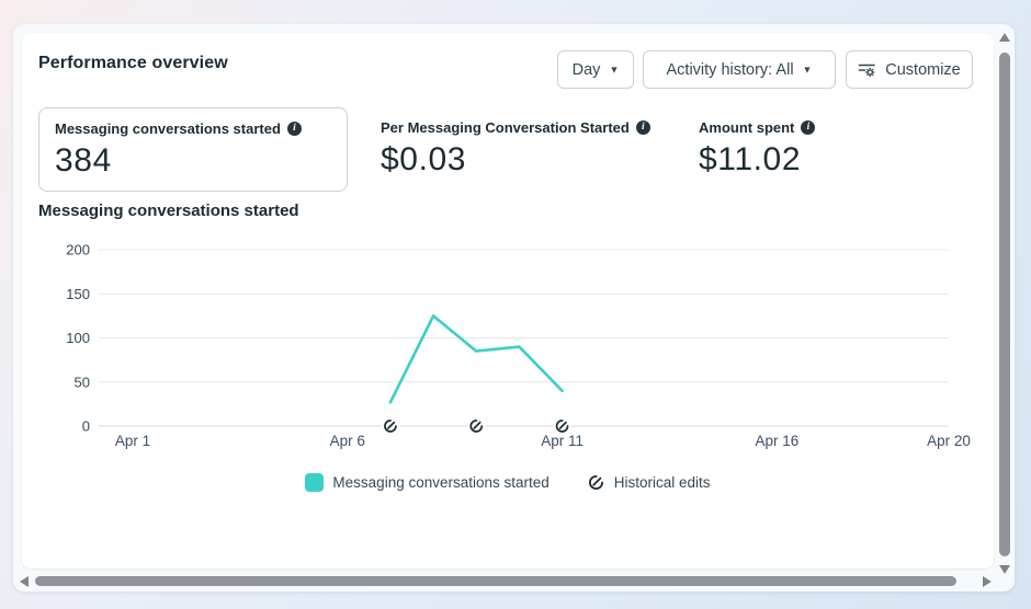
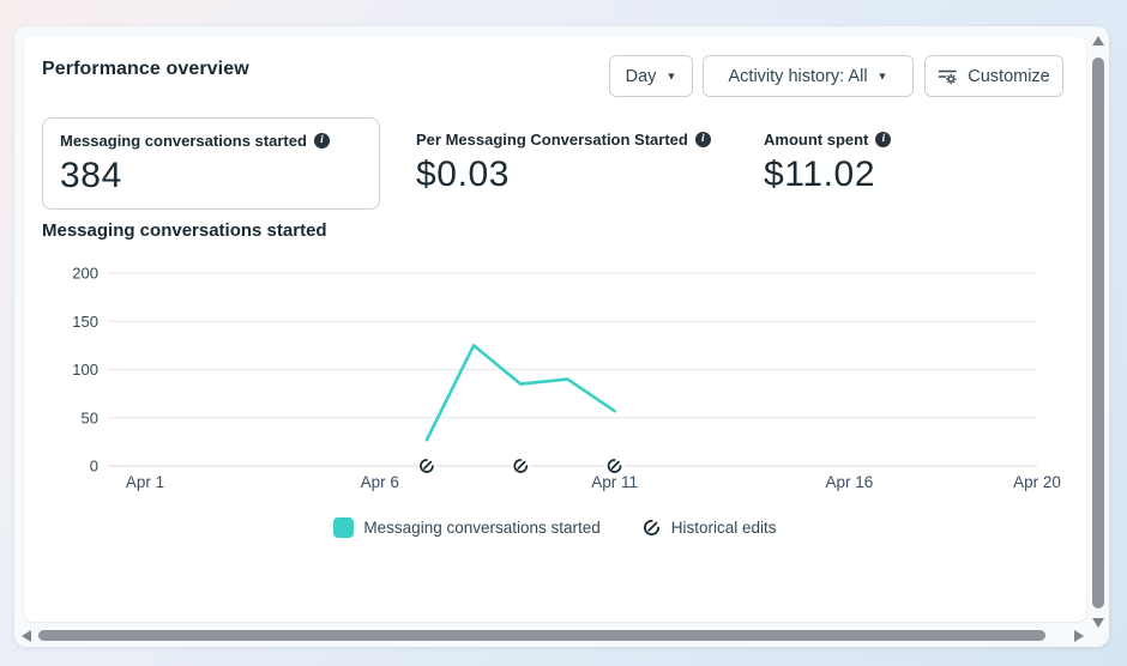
Apr 11: 40 -> 60
